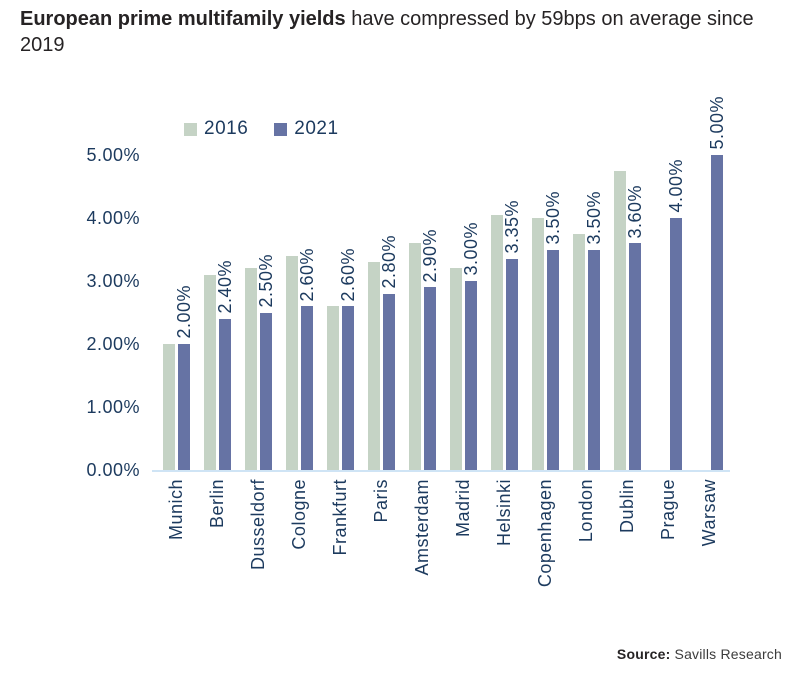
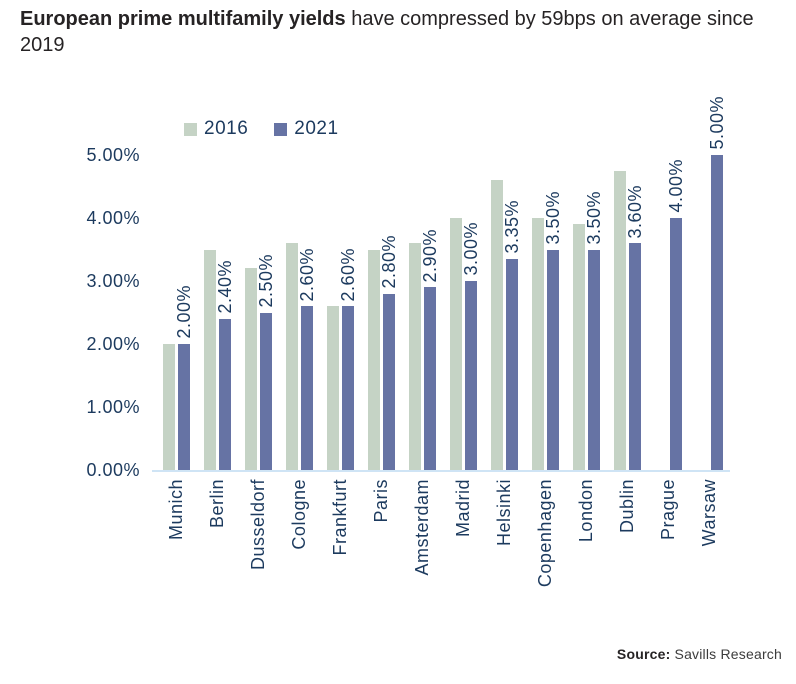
2016/Berlin: 3.1% -> 3.5%
2016/Cologne: 3.4% -> 3.6%
2016/Paris: 3.3% -> 3.5%
2016/Madrid: 3.2% -> 4.0%
2016/Helsinki: 4.0% -> 4.6%
2016/London: 3.8% -> 3.9%
